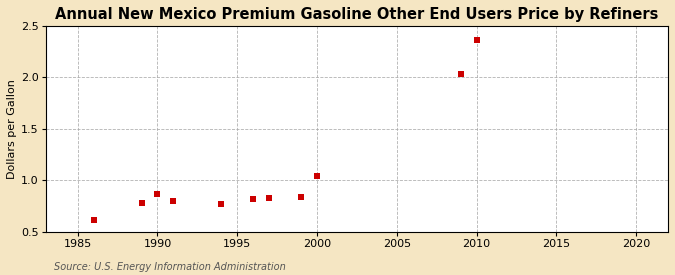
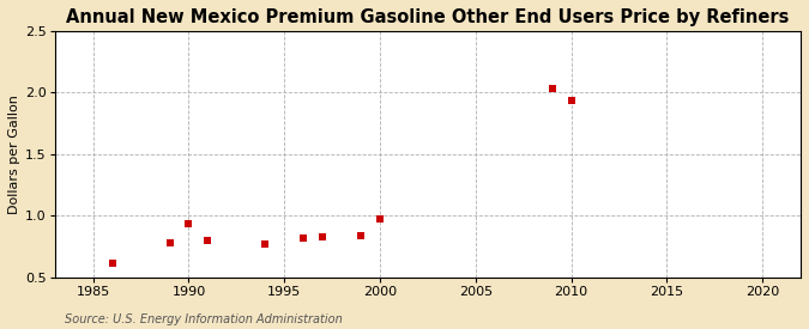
1990: 0.87 -> 0.94
2000: 1.04 -> 0.97
2010: 2.36 -> 1.94
